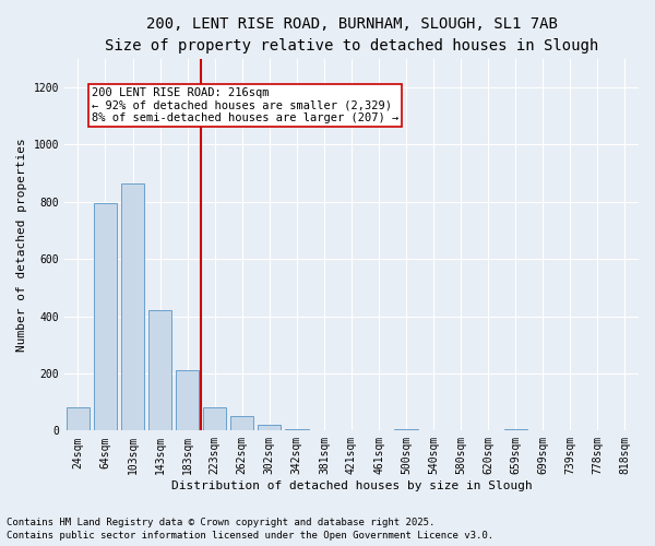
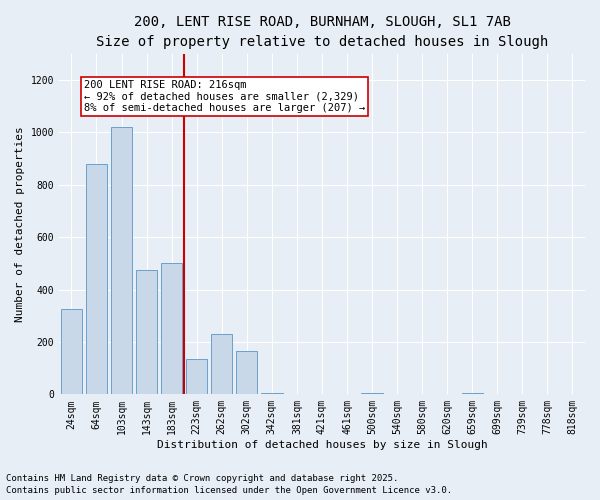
24sqm: 80 -> 325
64sqm: 795 -> 880
103sqm: 865 -> 1020
143sqm: 420 -> 475
183sqm: 210 -> 500
223sqm: 80 -> 135
262sqm: 50 -> 230
302sqm: 20 -> 165
